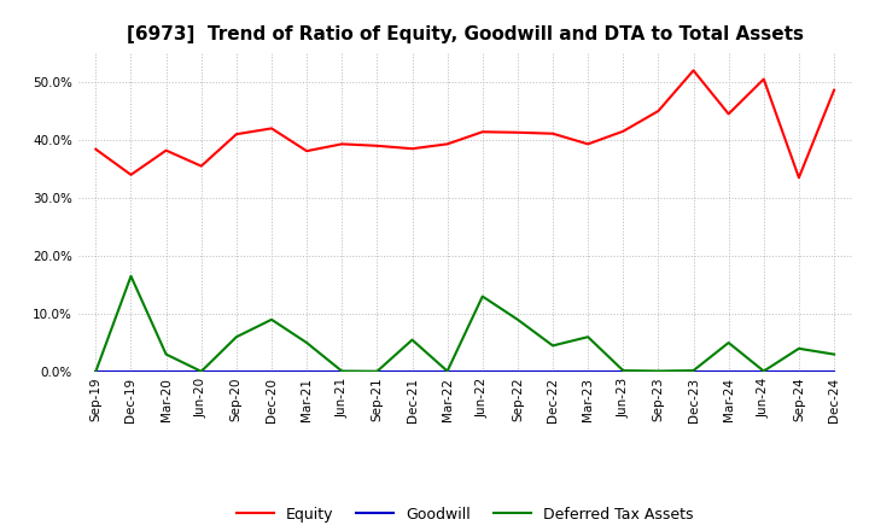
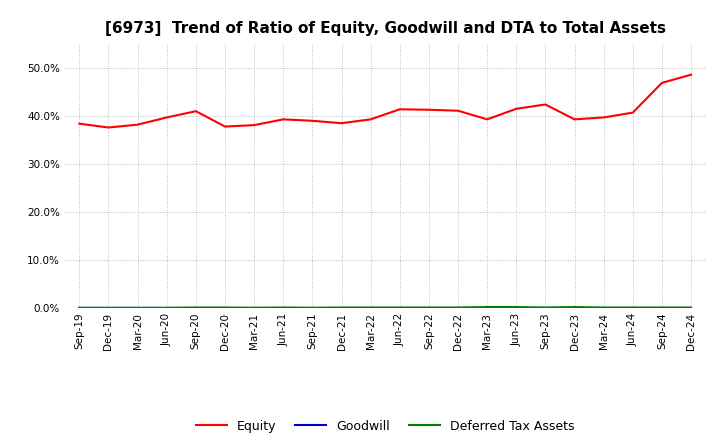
Equity/Dec-19: 34.0% -> 37.6%
Deferred Tax Assets/Dec-19: 16.5% -> 0.1%
Deferred Tax Assets/Mar-20: 3.0% -> 0.1%
Equity/Jun-20: 35.5% -> 39.7%
Deferred Tax Assets/Sep-20: 6.0% -> 0.1%
Equity/Dec-20: 42.0% -> 37.8%
Deferred Tax Assets/Dec-20: 9.0% -> 0.1%
Deferred Tax Assets/Mar-21: 5.0% -> 0.1%
Deferred Tax Assets/Dec-21: 5.5% -> 0.1%
Deferred Tax Assets/Jun-22: 13.0% -> 0.1%
Deferred Tax Assets/Sep-22: 9.0% -> 0.1%
Deferred Tax Assets/Dec-22: 4.5% -> 0.1%
Deferred Tax Assets/Mar-23: 6.0% -> 0.2%
Equity/Sep-23: 45.0% -> 42.4%
Equity/Dec-23: 52.0% -> 39.3%
Equity/Mar-24: 44.5% -> 39.7%
Deferred Tax Assets/Mar-24: 5.0% -> 0.1%
Equity/Jun-24: 50.5% -> 40.7%
Equity/Sep-24: 33.5% -> 46.9%
Deferred Tax Assets/Sep-24: 4.0% -> 0.1%
Deferred Tax Assets/Dec-24: 3.0% -> 0.1%
